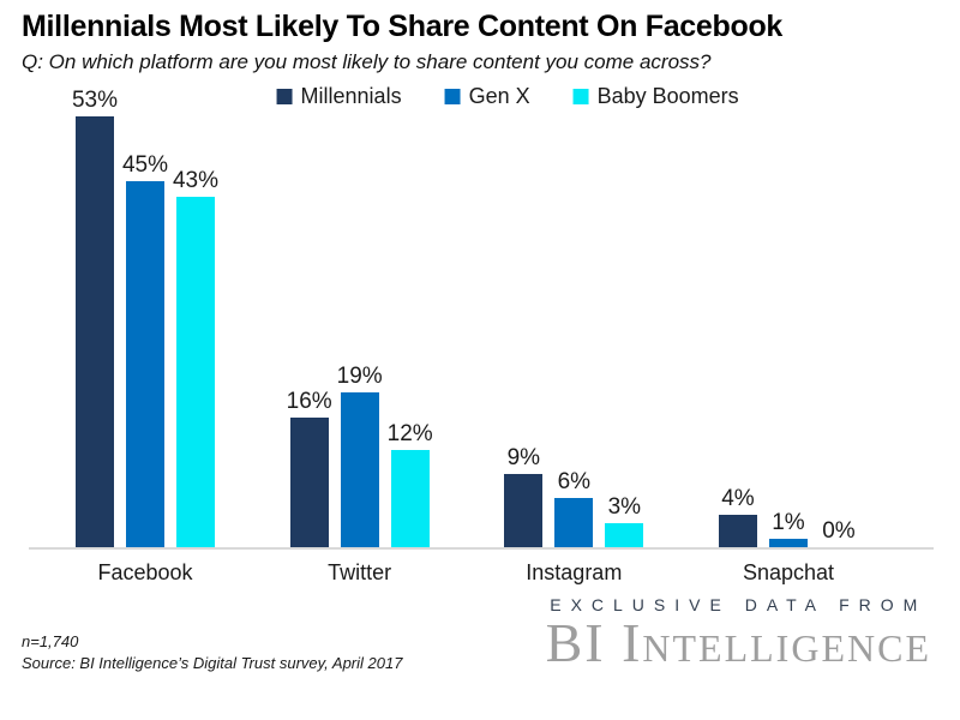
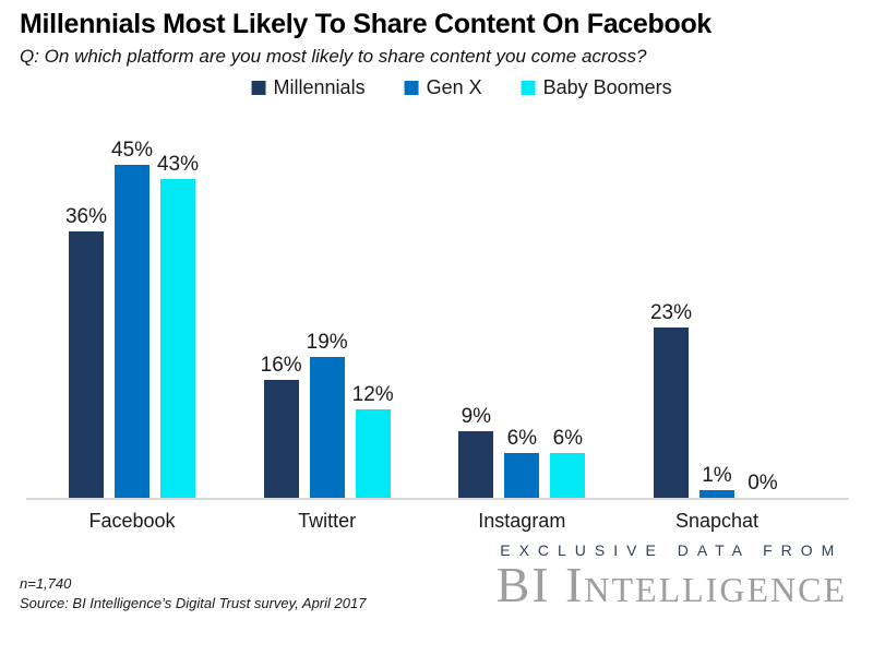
Millennials/Facebook: 53% -> 36%
Baby Boomers/Instagram: 3% -> 6%
Millennials/Snapchat: 4% -> 23%
